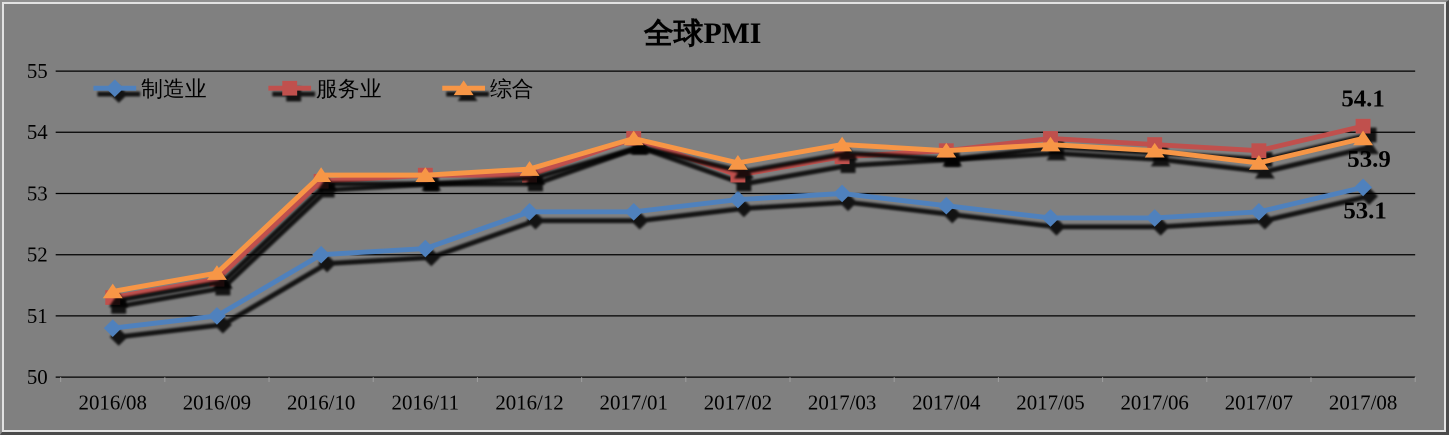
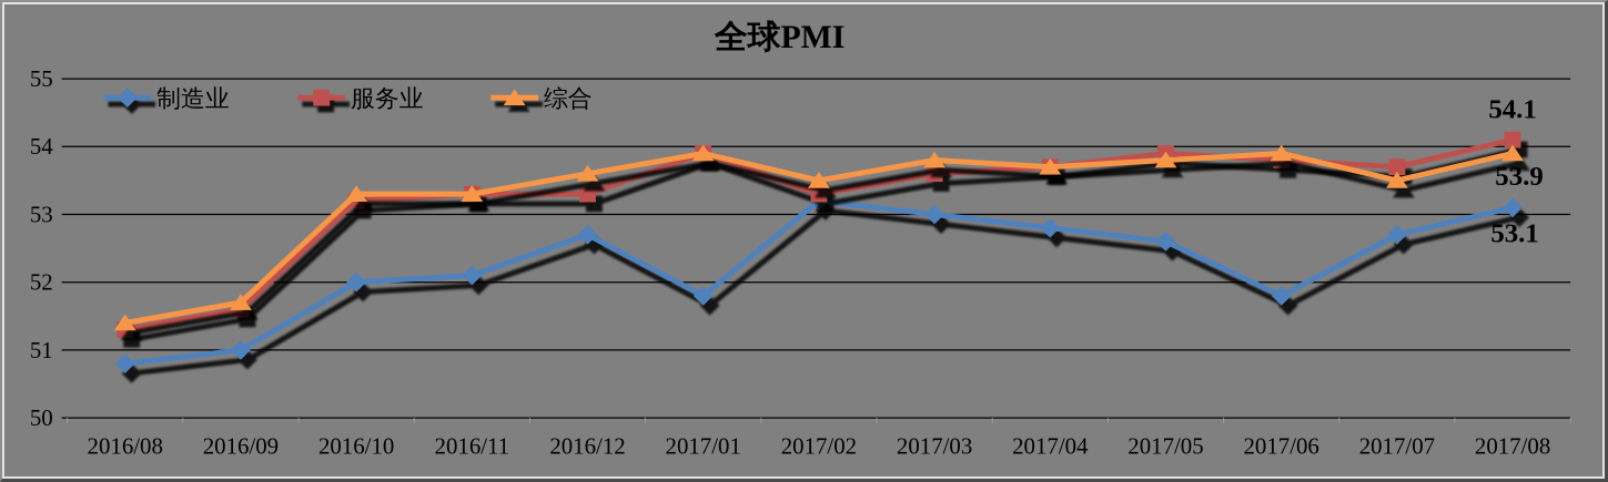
综合/2016/12: 53.4 -> 53.6
制造业/2017/01: 52.7 -> 51.8
制造业/2017/02: 52.9 -> 53.2
制造业/2017/06: 52.6 -> 51.8
综合/2017/06: 53.7 -> 53.9
